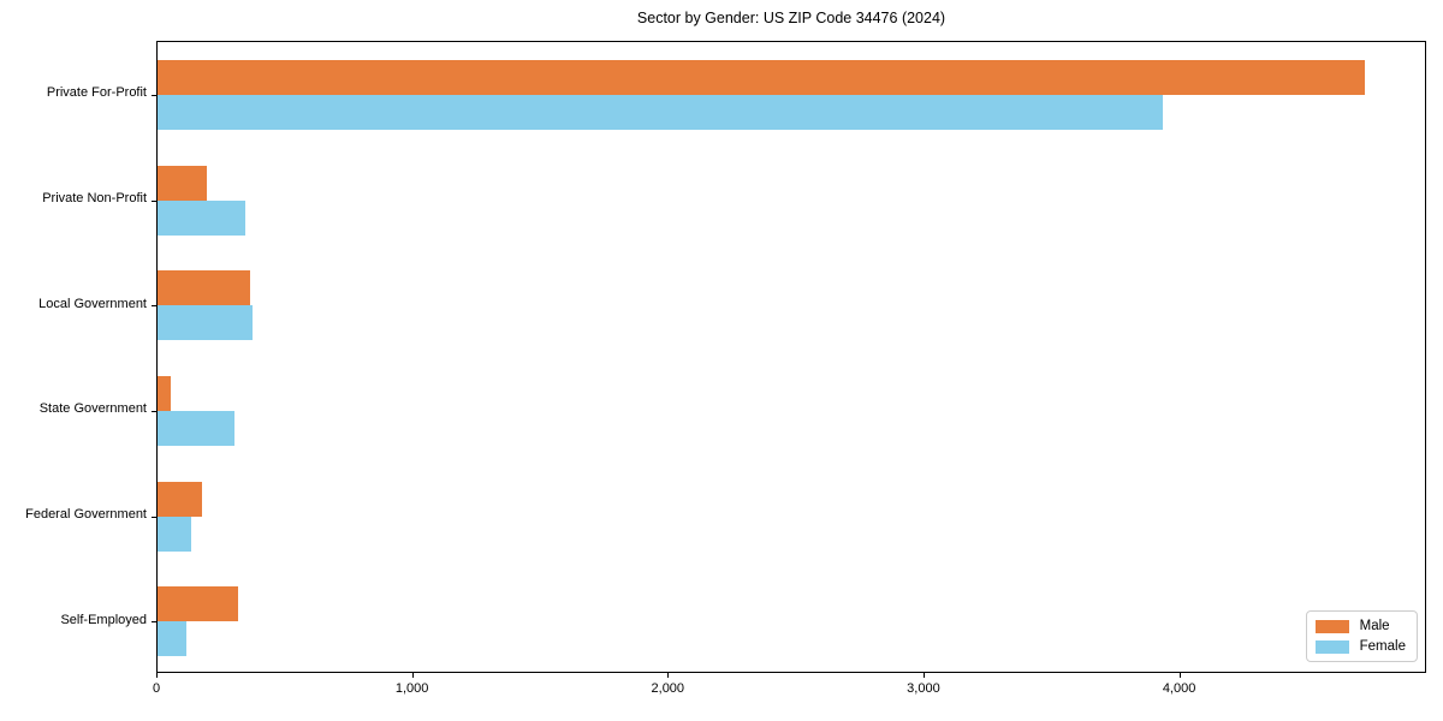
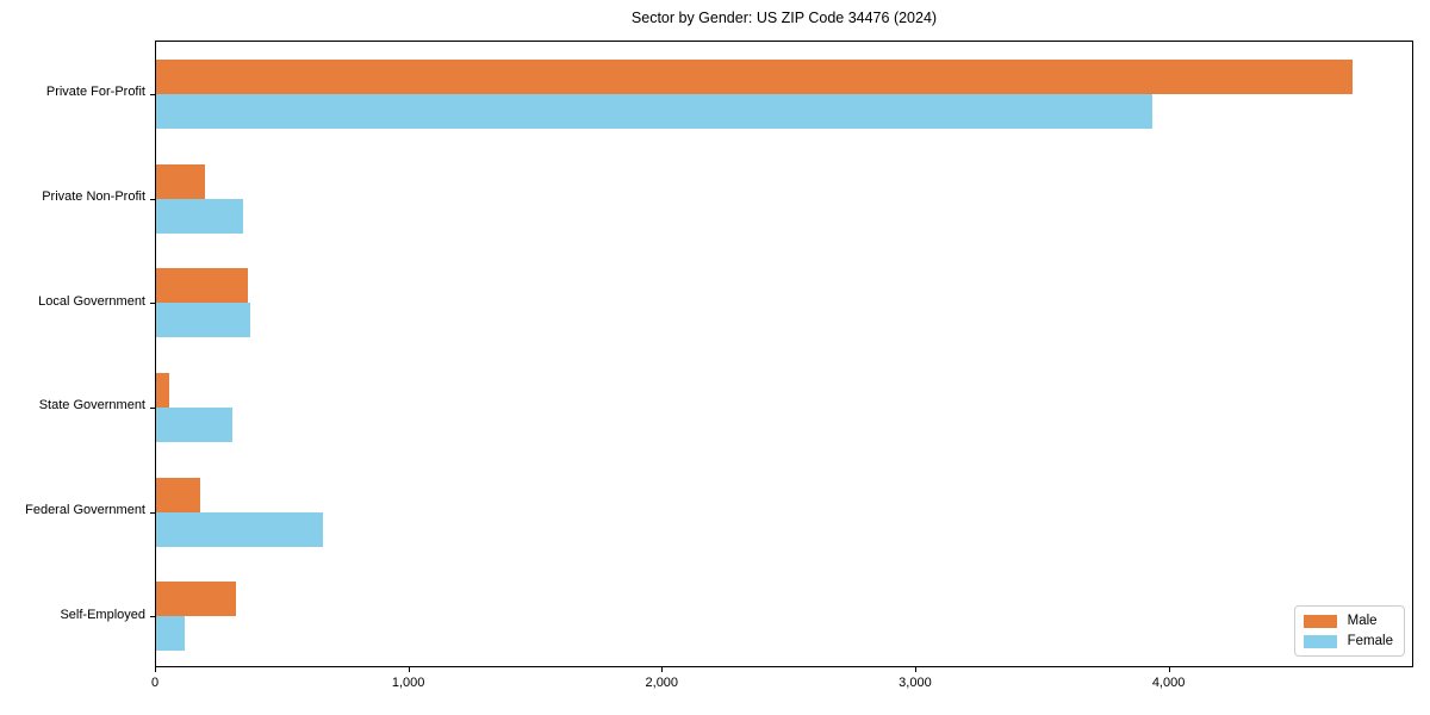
Female/Federal Government: 130 -> 660
